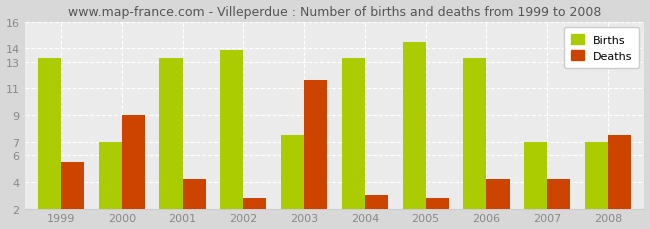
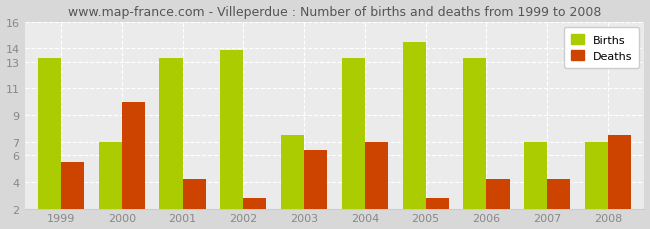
Deaths/2000: 9.0 -> 10.0
Deaths/2003: 11.6 -> 6.4
Deaths/2004: 3.0 -> 7.0
